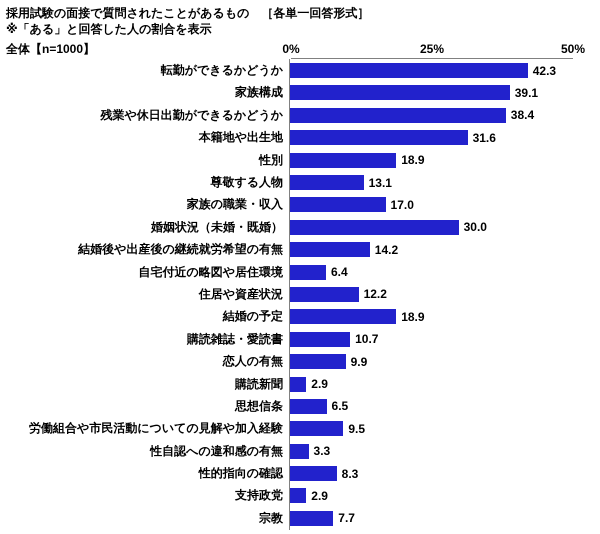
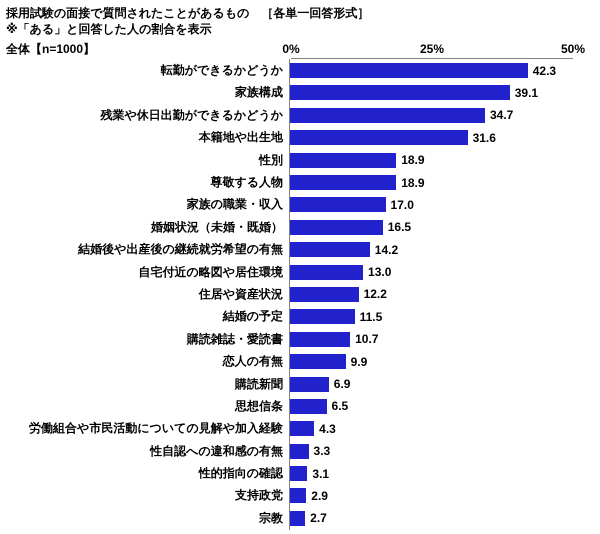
残業や休日出勤ができるかどうか: 38.4 -> 34.7
尊敬する人物: 13.1 -> 18.9
婚姻状況（未婚・既婚）: 30.0 -> 16.5
自宅付近の略図や居住環境: 6.4 -> 13.0
結婚の予定: 18.9 -> 11.5
購読新聞: 2.9 -> 6.9
労働組合や市民活動についての見解や加入経験: 9.5 -> 4.3
性的指向の確認: 8.3 -> 3.1
宗教: 7.7 -> 2.7
